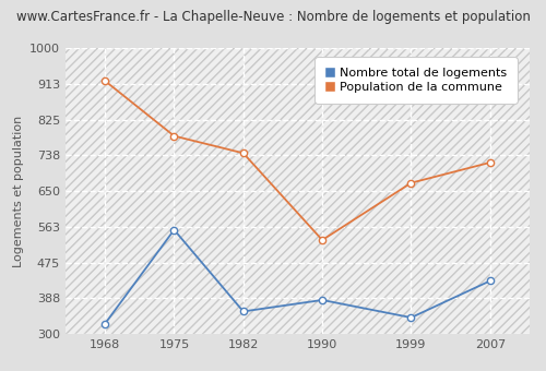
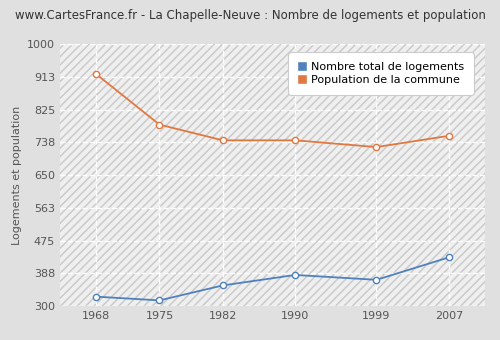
Nombre total de logements/1975: 555 -> 315
Population de la commune/1990: 530 -> 743
Nombre total de logements/1999: 340 -> 370
Population de la commune/1999: 670 -> 725
Population de la commune/2007: 720 -> 755
